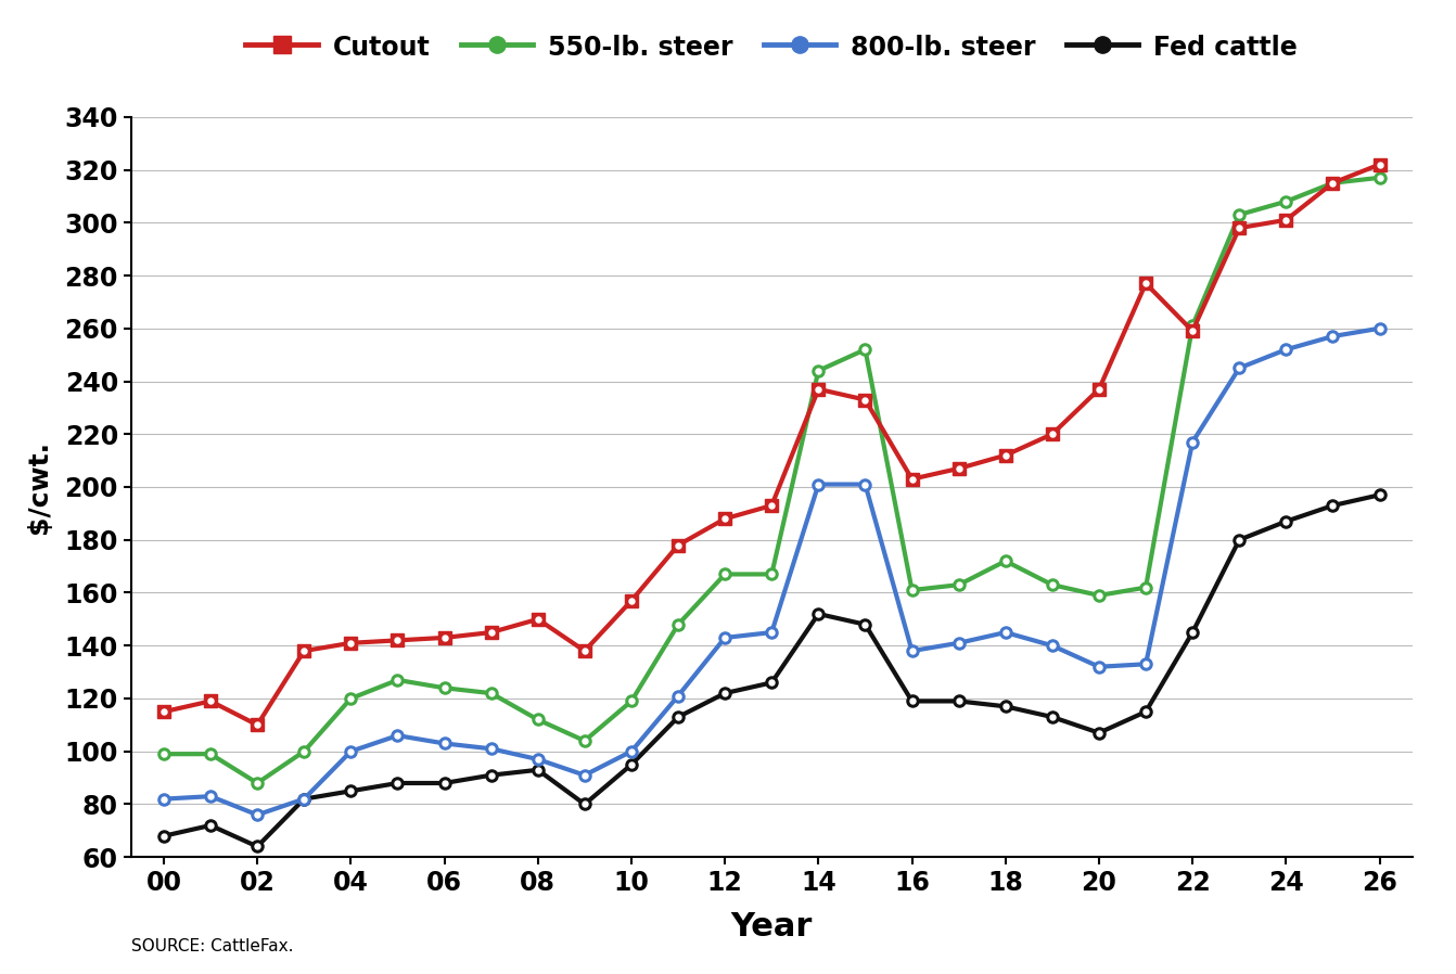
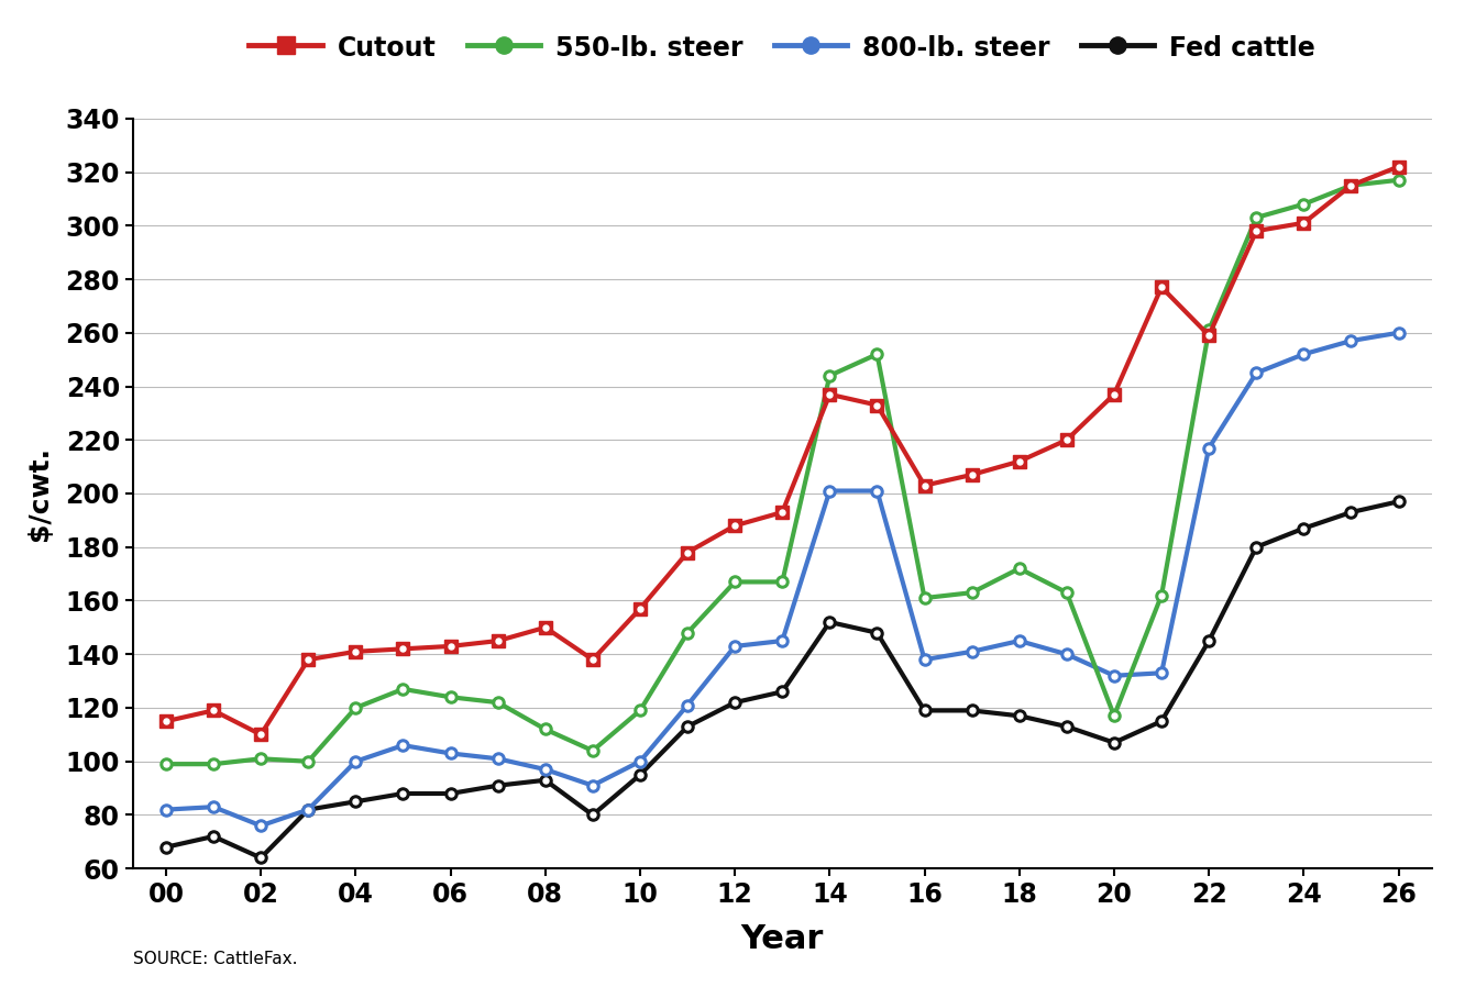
550-lb. steer/02: 88 -> 101
550-lb. steer/20: 159 -> 117
